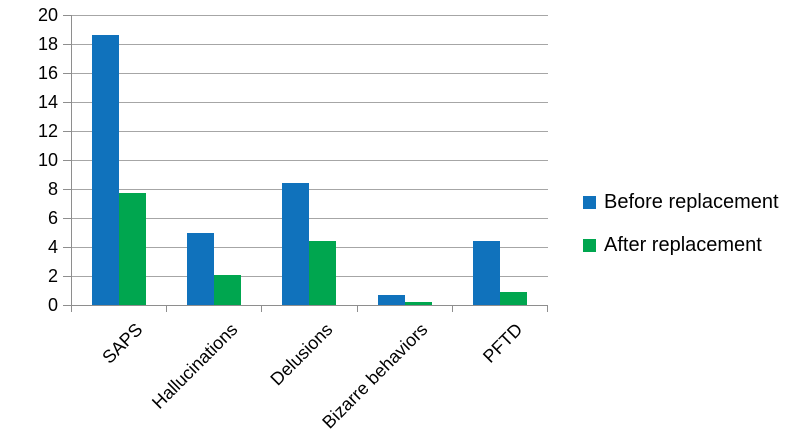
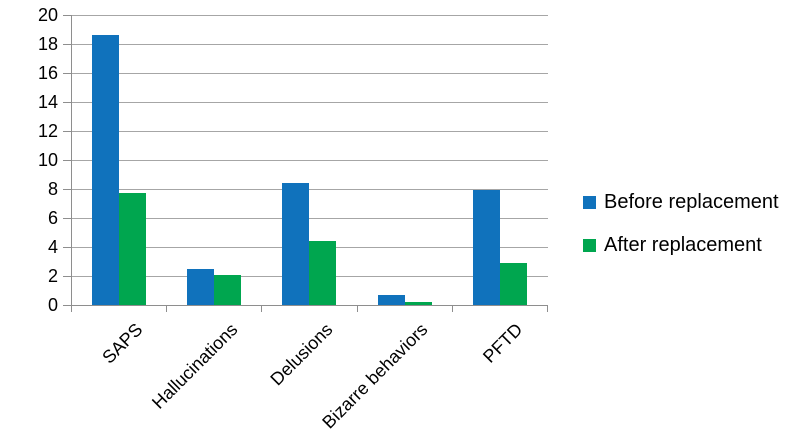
Before replacement/Hallucinations: 5.0 -> 2.5
Before replacement/PFTD: 4.4 -> 7.9
After replacement/PFTD: 0.9 -> 2.9
